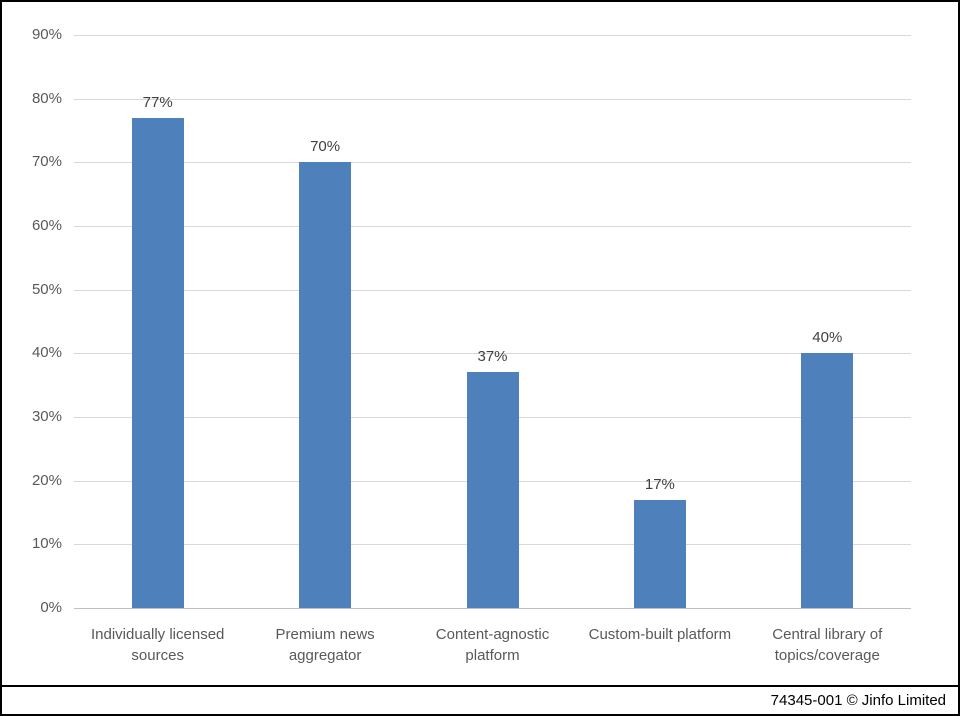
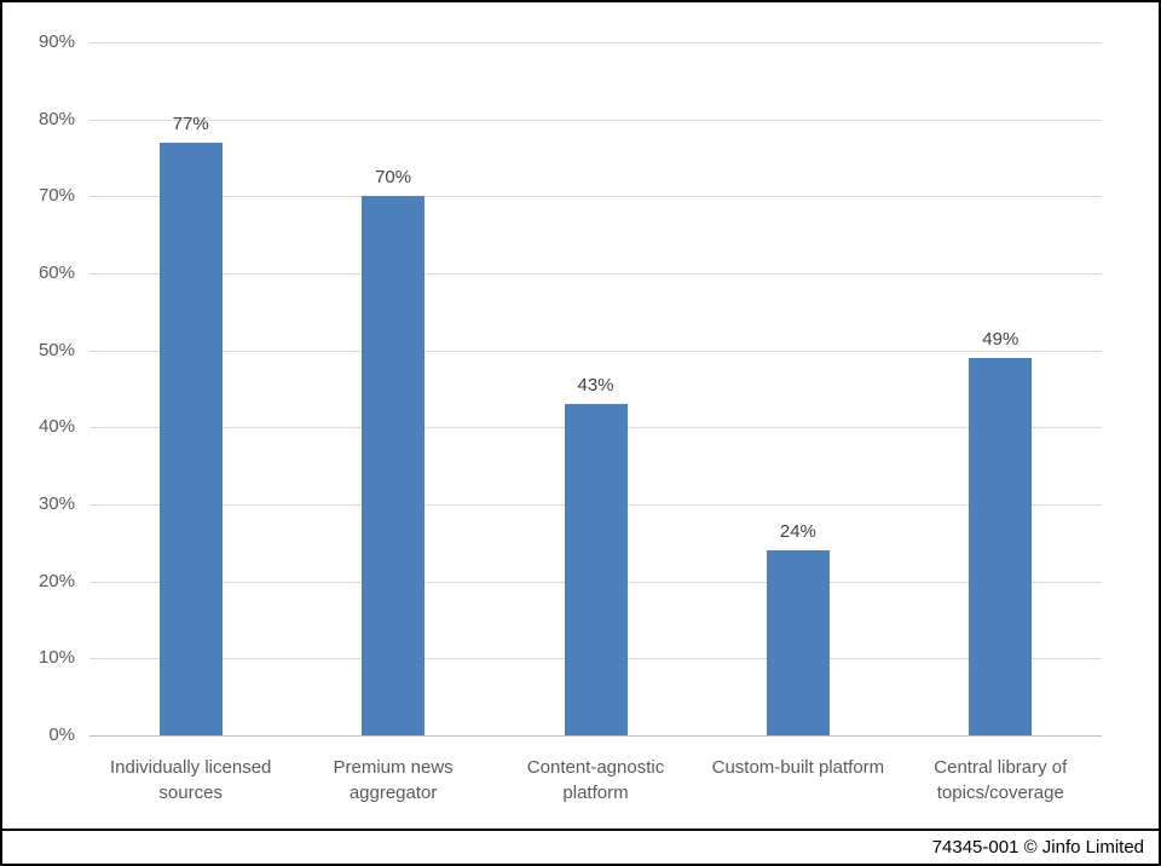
Content-agnostic platform: 37% -> 43%
Custom-built platform: 17% -> 24%
Central library of topics/coverage: 40% -> 49%
